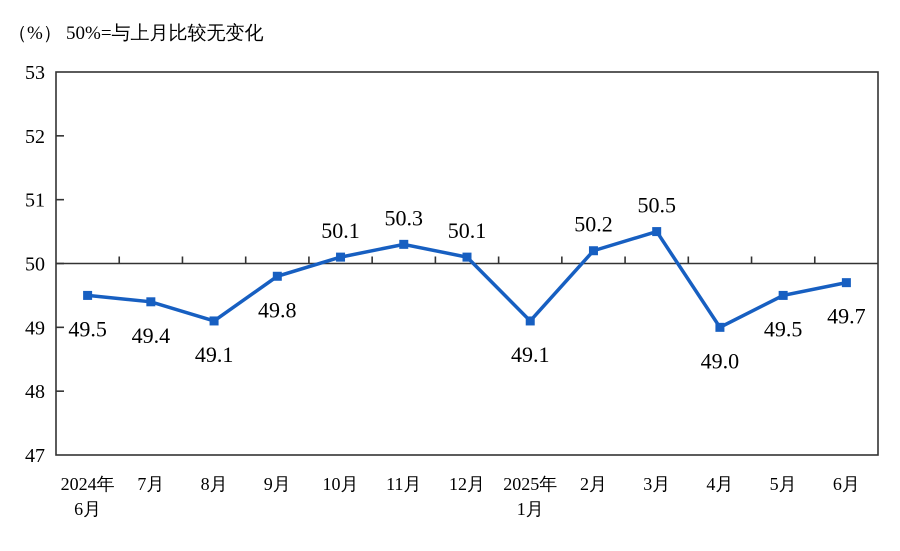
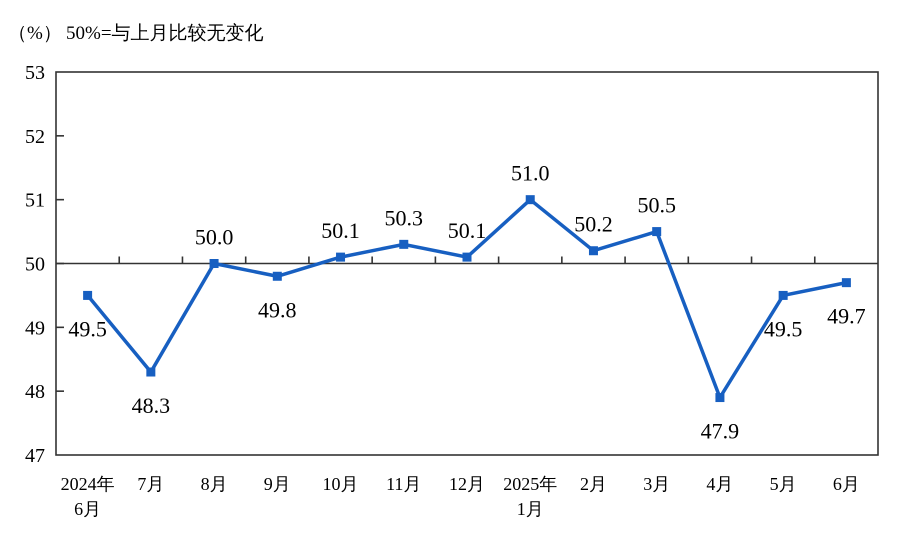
7月: 49.4 -> 48.3
8月: 49.1 -> 50.0
2025年 1月: 49.1 -> 51.0
4月: 49.0 -> 47.9
